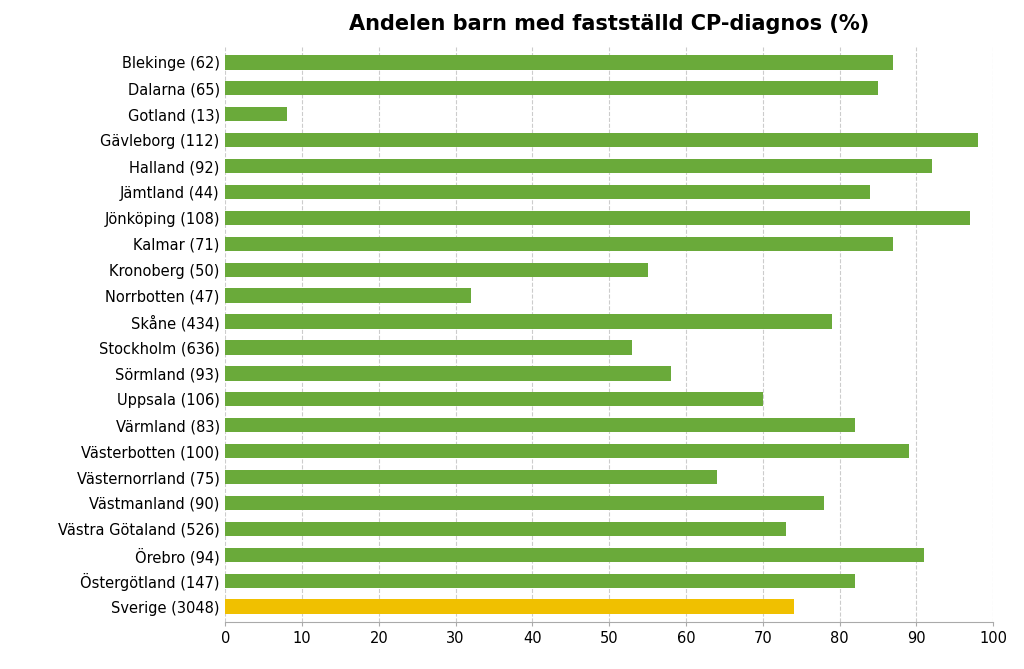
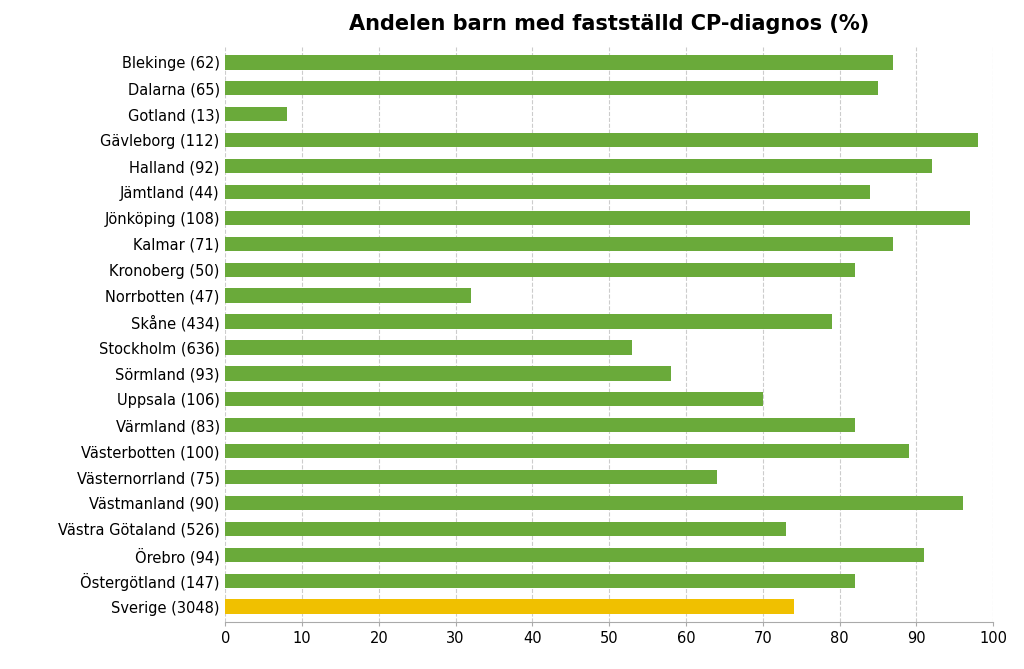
Kronoberg (50): 55 -> 82
Västmanland (90): 78 -> 96
